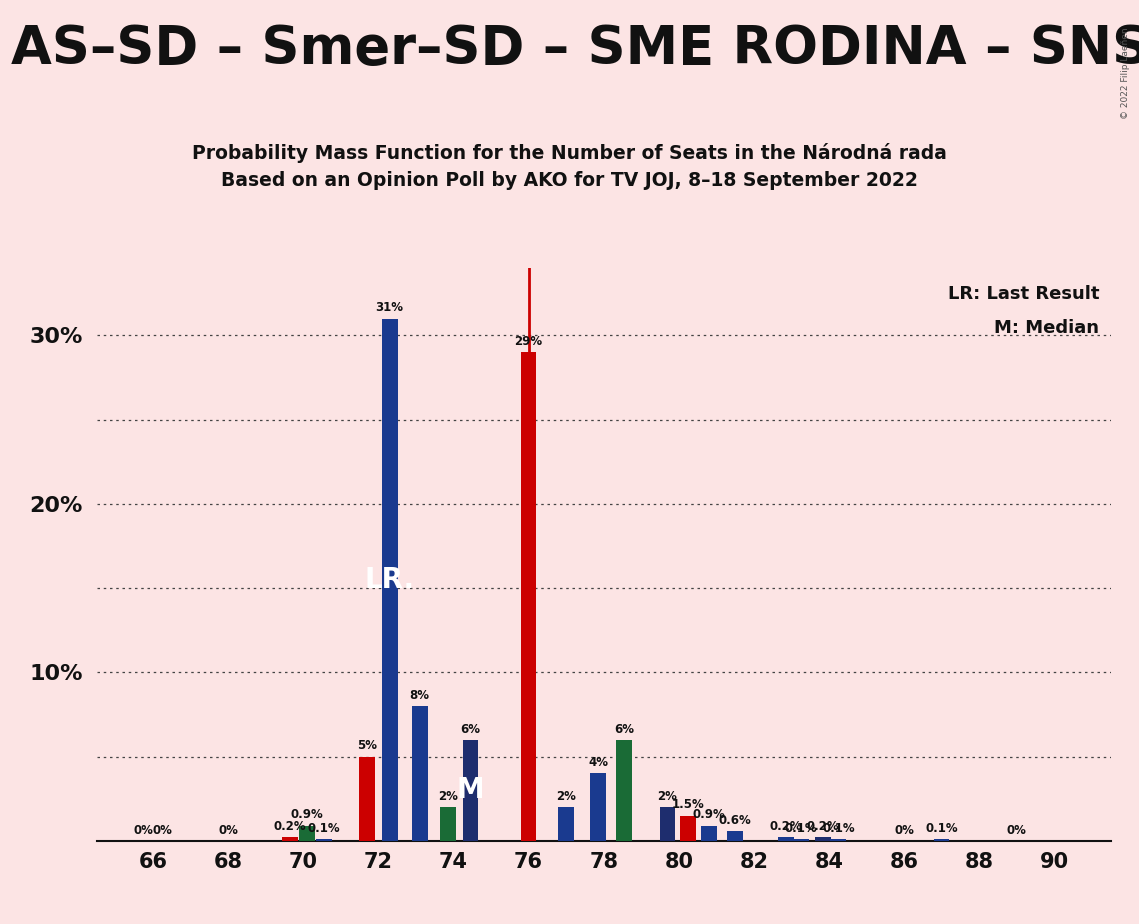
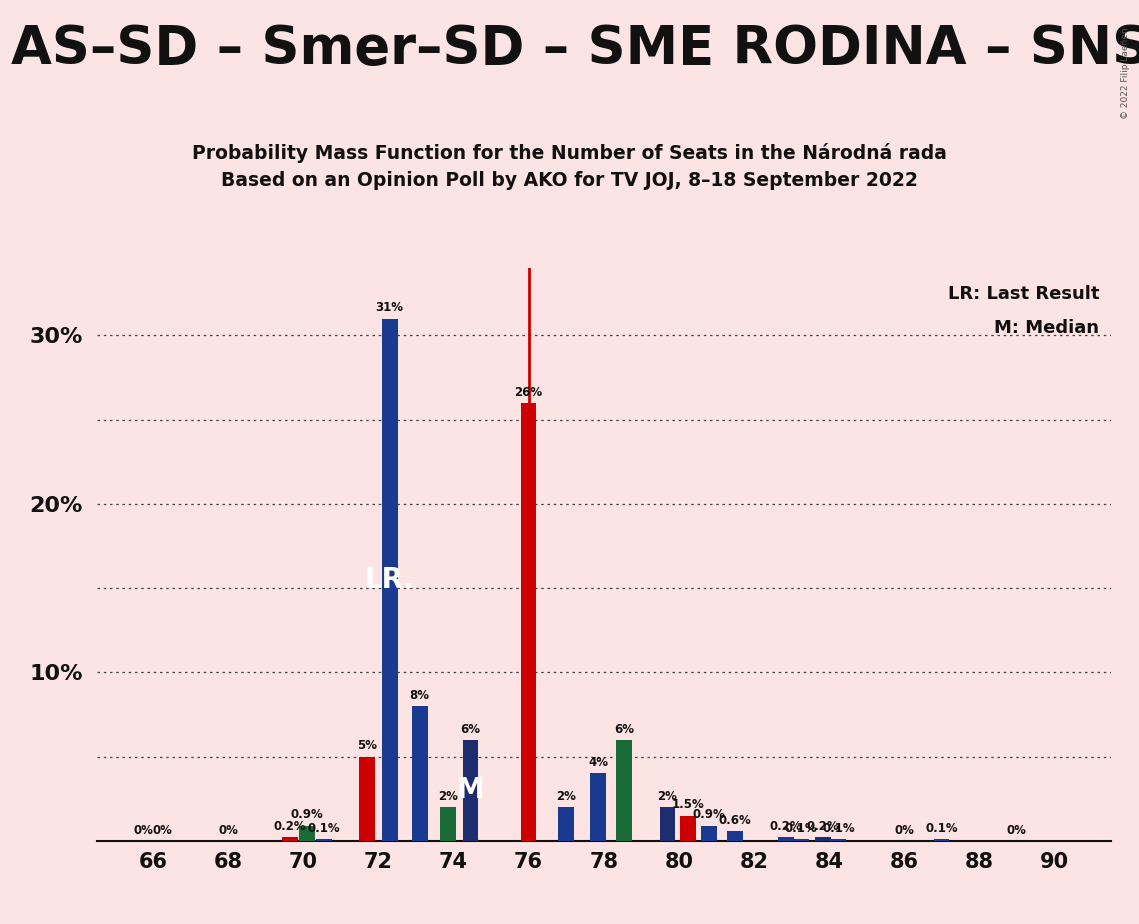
76: 29% -> 26%
